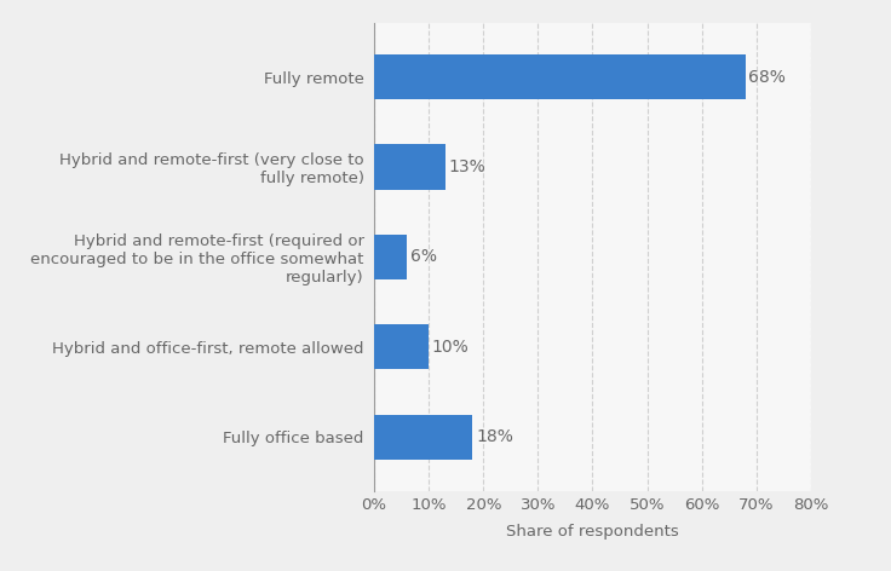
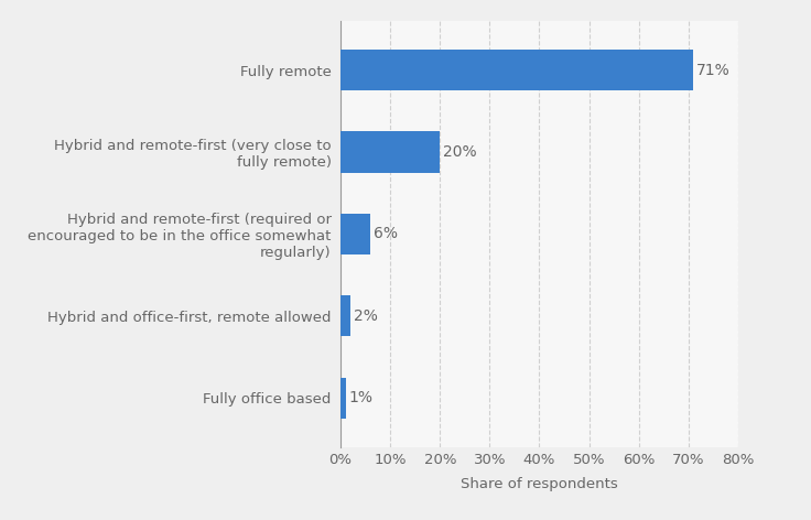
Fully remote: 68% -> 71%
Hybrid and remote-first (very close to fully remote): 13% -> 20%
Hybrid and office-first, remote allowed: 10% -> 2%
Fully office based: 18% -> 1%
